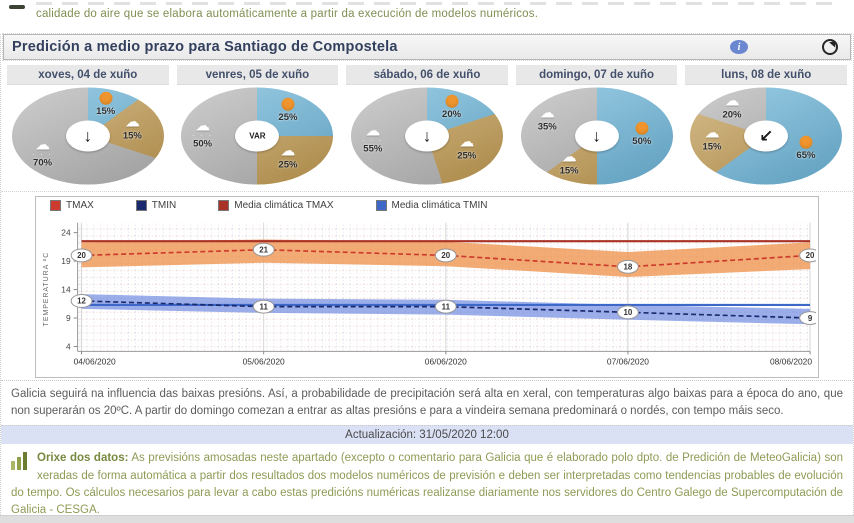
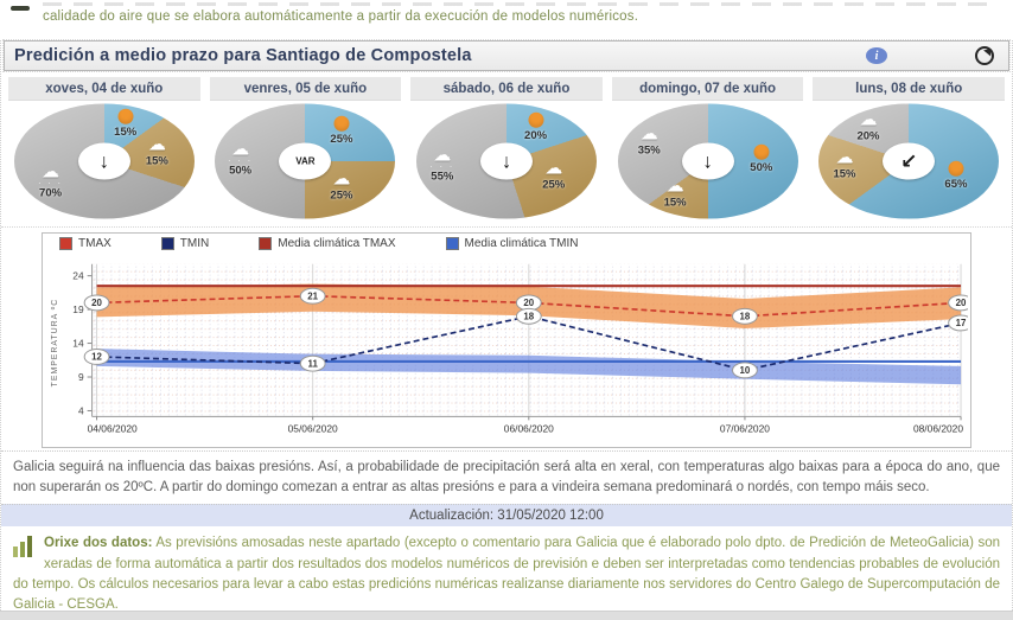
TMIN/06/06/2020: 11 -> 18
TMIN/08/06/2020: 9 -> 17
